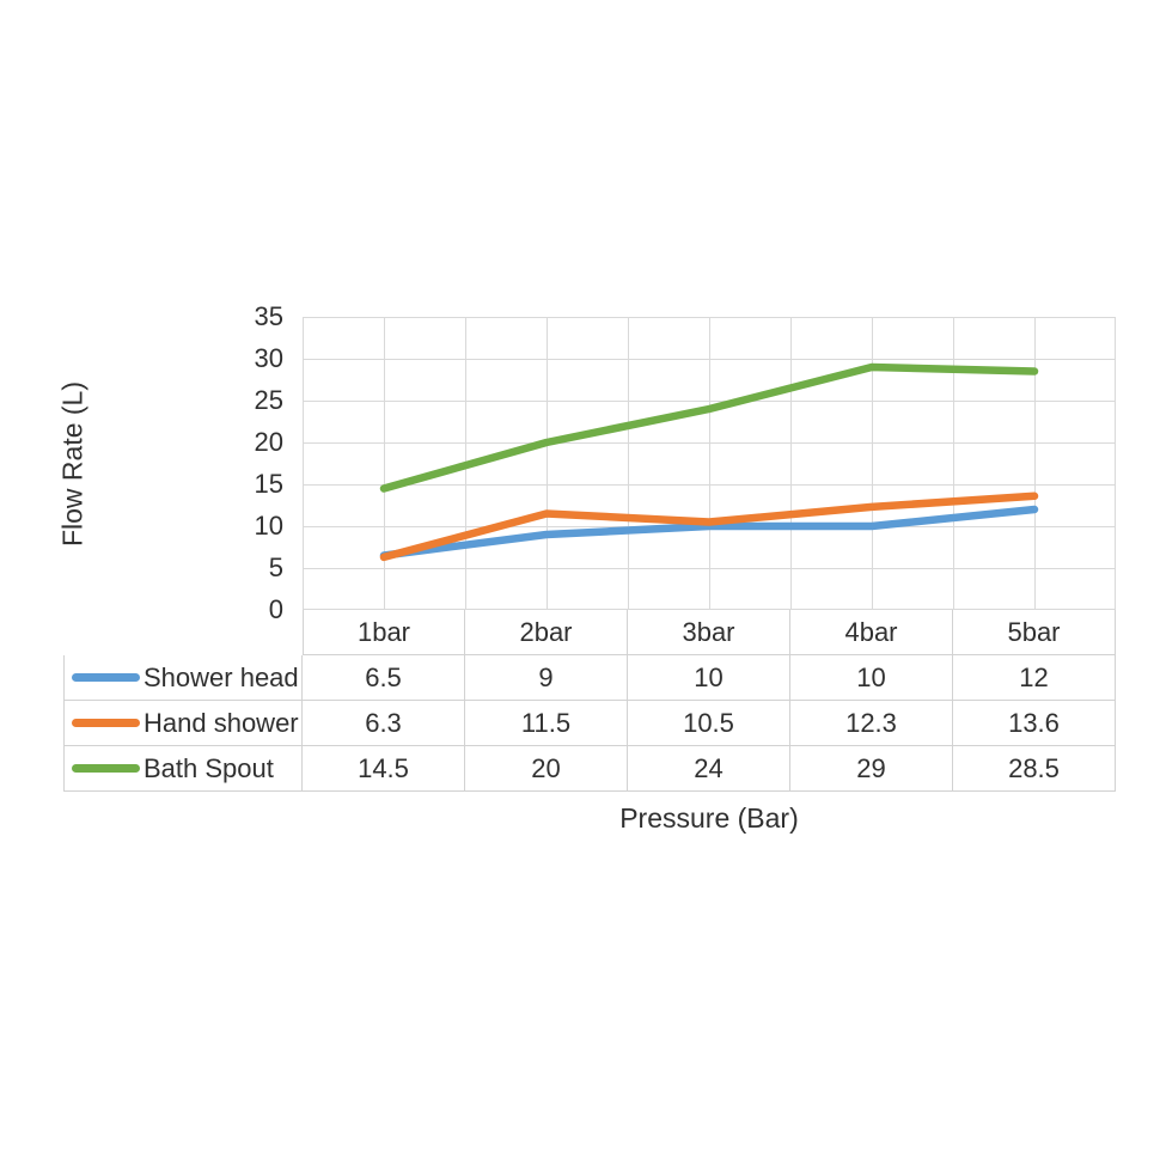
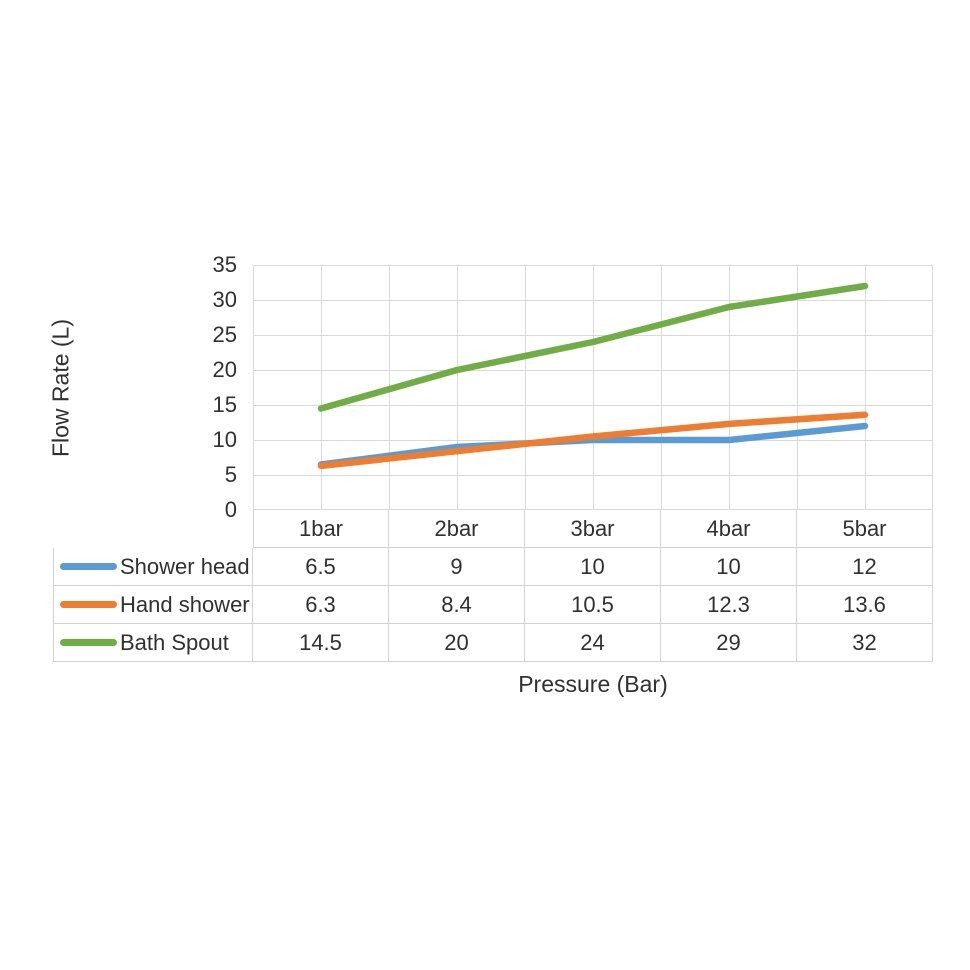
Hand shower/2bar: 11.5 -> 8.4
Bath Spout/5bar: 28.5 -> 32
